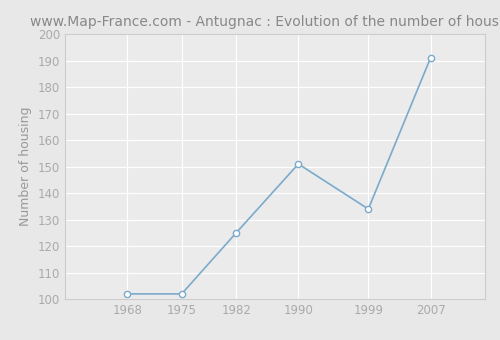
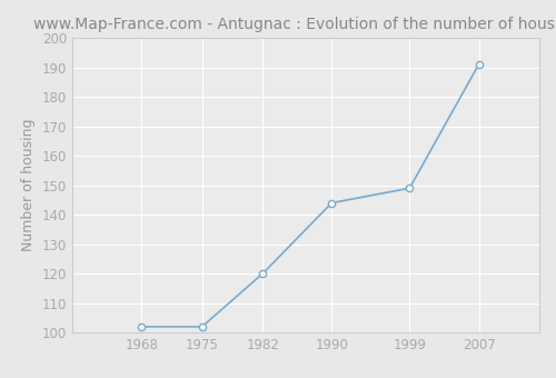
1982: 125 -> 120
1990: 151 -> 144
1999: 134 -> 149
